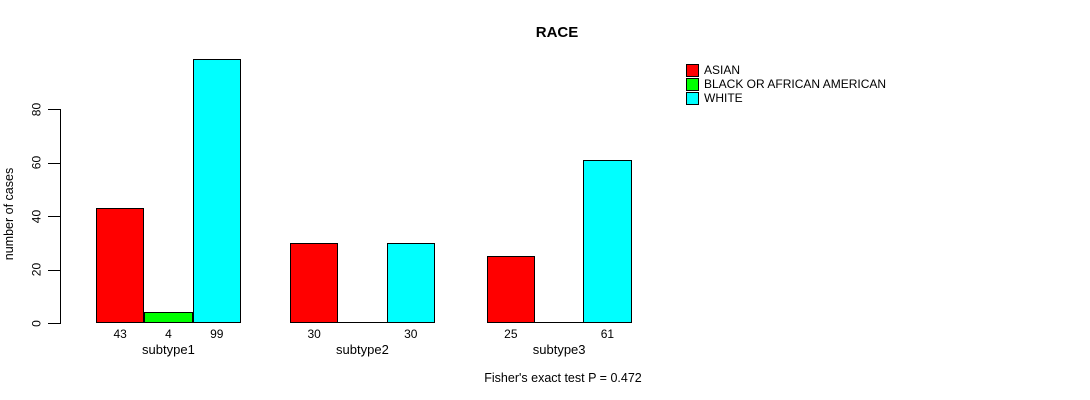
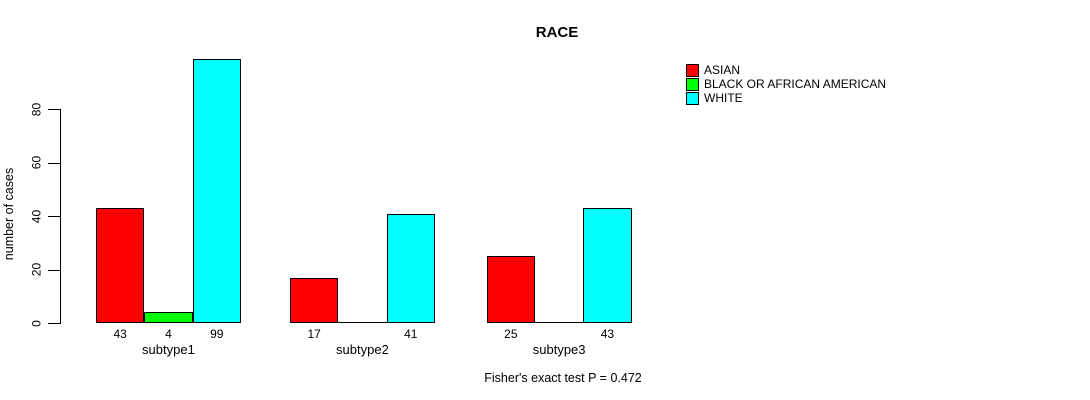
ASIAN/subtype2: 30 -> 17
WHITE/subtype2: 30 -> 41
WHITE/subtype3: 61 -> 43
